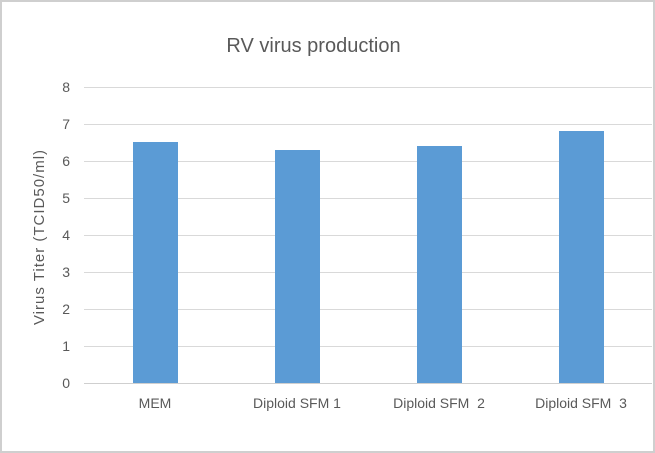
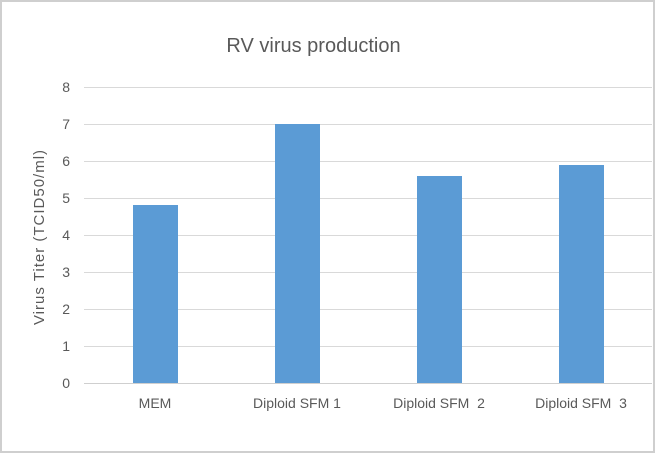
MEM: 6.5 -> 4.8
Diploid SFM 1: 6.3 -> 7.0
Diploid SFM 2: 6.4 -> 5.6
Diploid SFM 3: 6.8 -> 5.9
